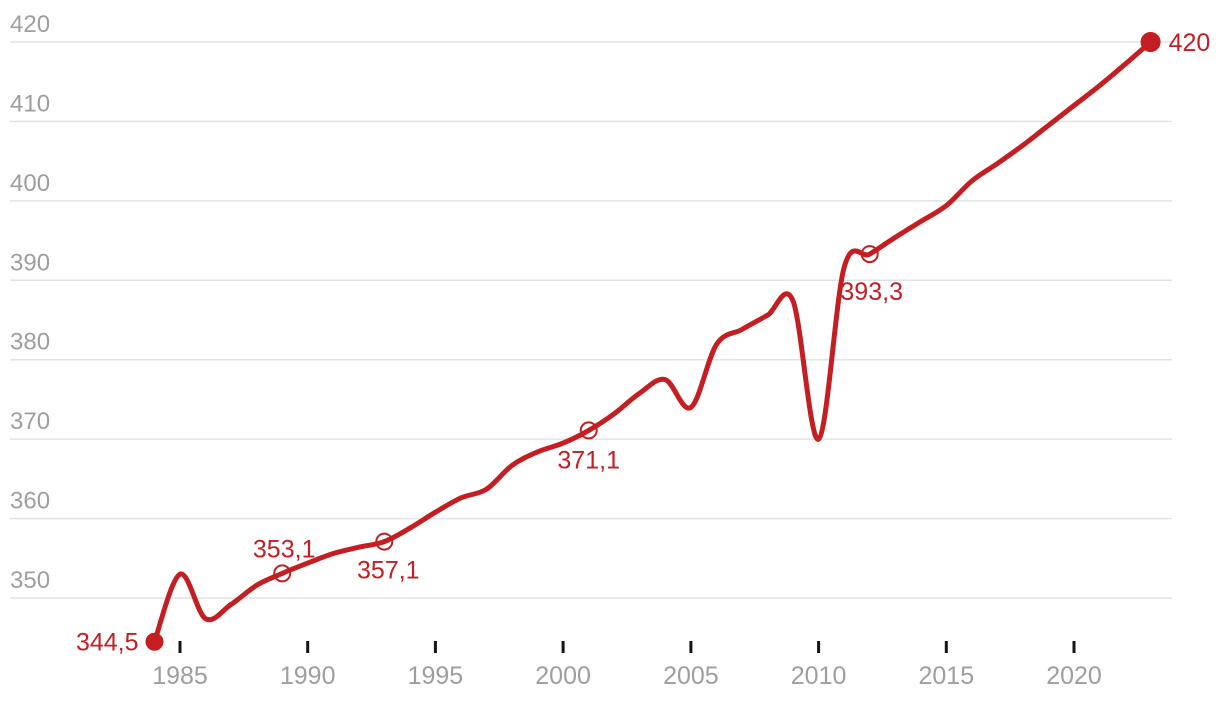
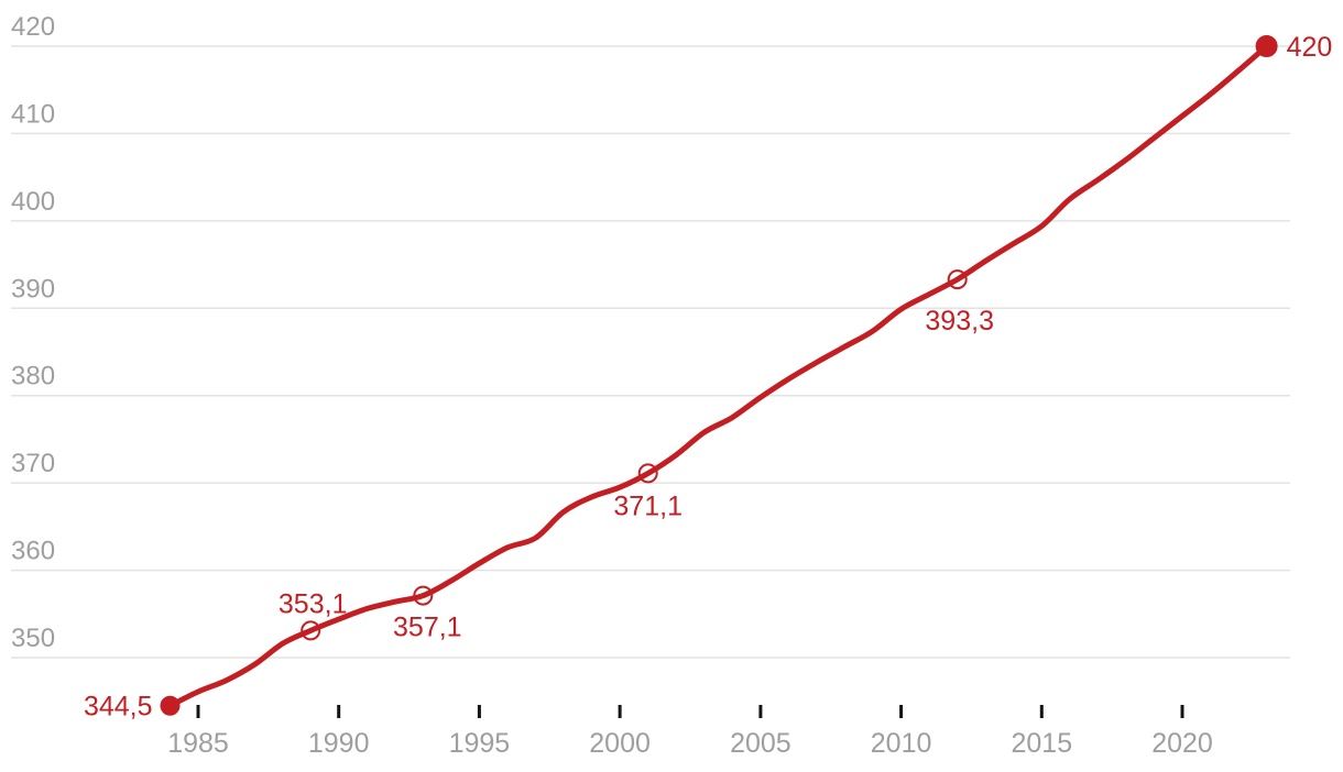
1985: 353 -> 346
2005: 374 -> 380
2010: 370 -> 390
